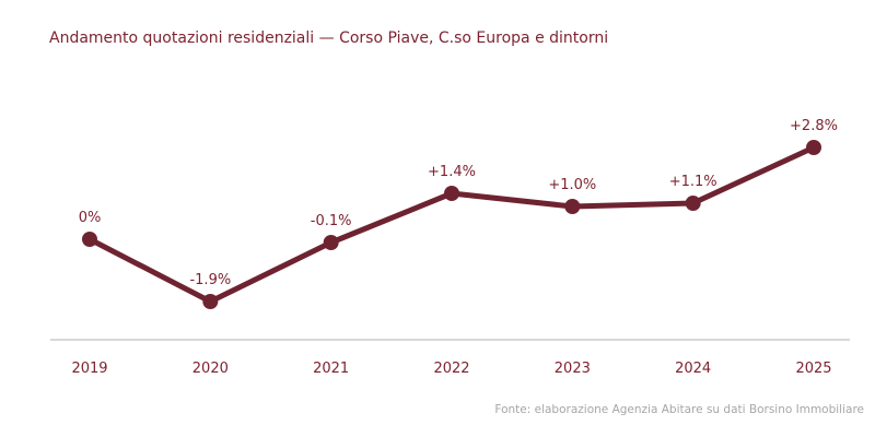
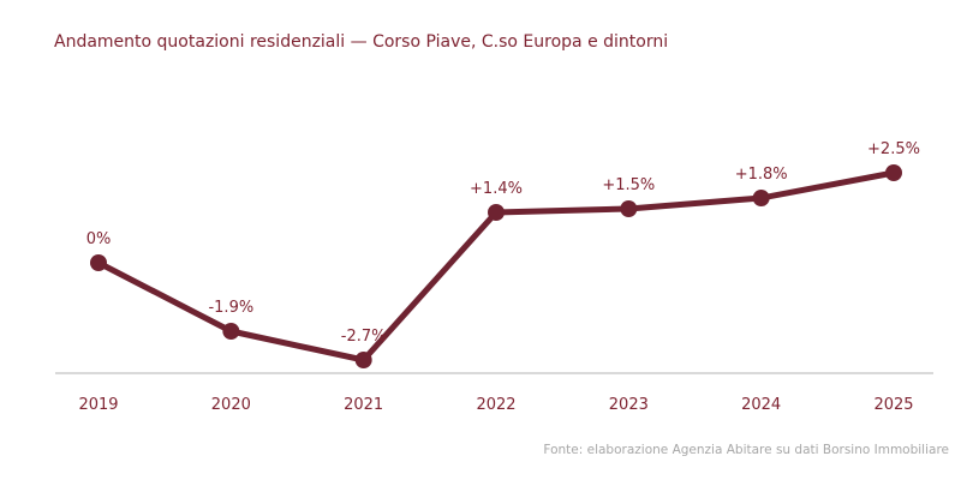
2021: -0.1% -> -2.7%
2023: +1.0% -> +1.5%
2024: +1.1% -> +1.8%
2025: +2.8% -> +2.5%
